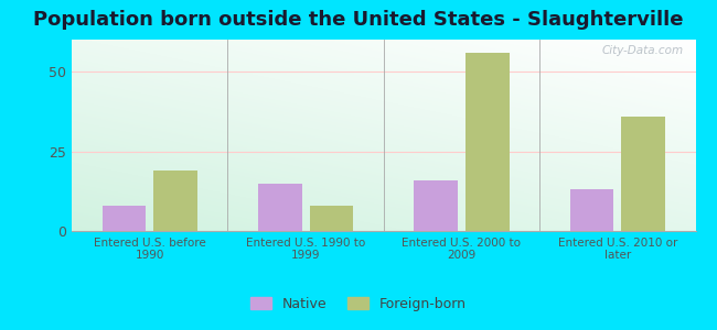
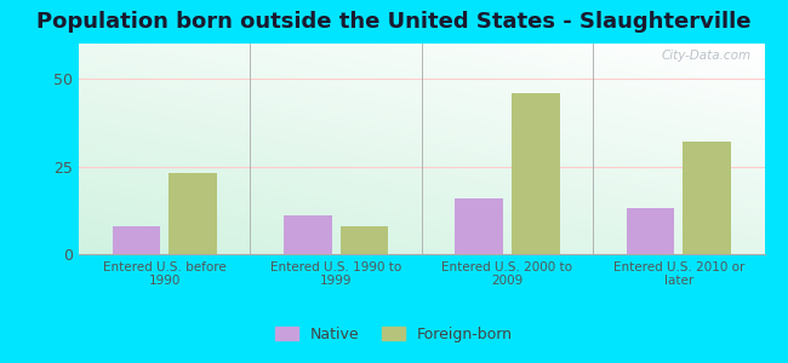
Foreign-born/Entered U.S. before 1990: 19 -> 23
Native/Entered U.S. 1990 to 1999: 15 -> 11
Foreign-born/Entered U.S. 2000 to 2009: 56 -> 46
Foreign-born/Entered U.S. 2010 or later: 36 -> 32
